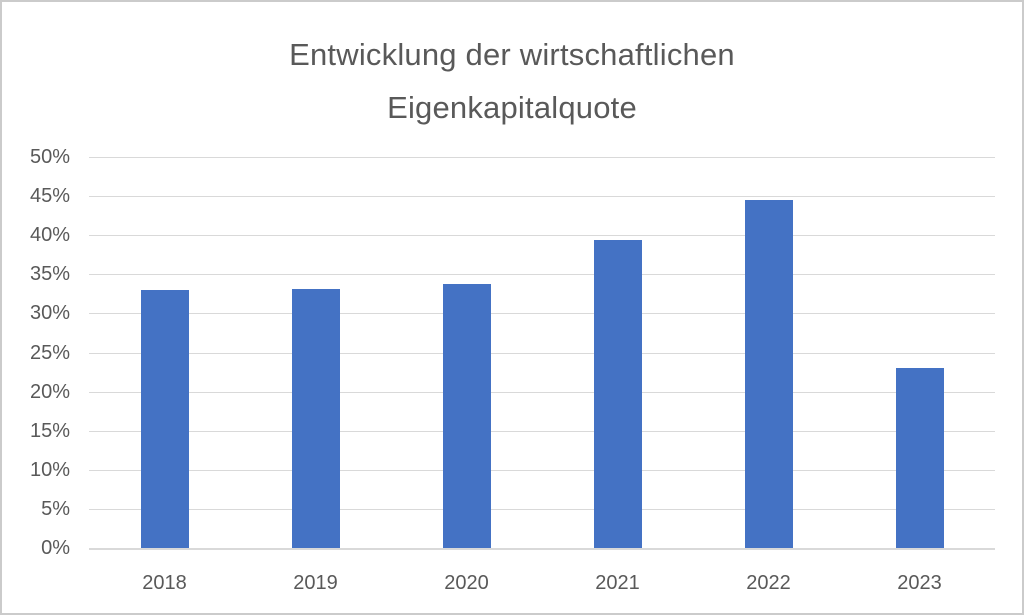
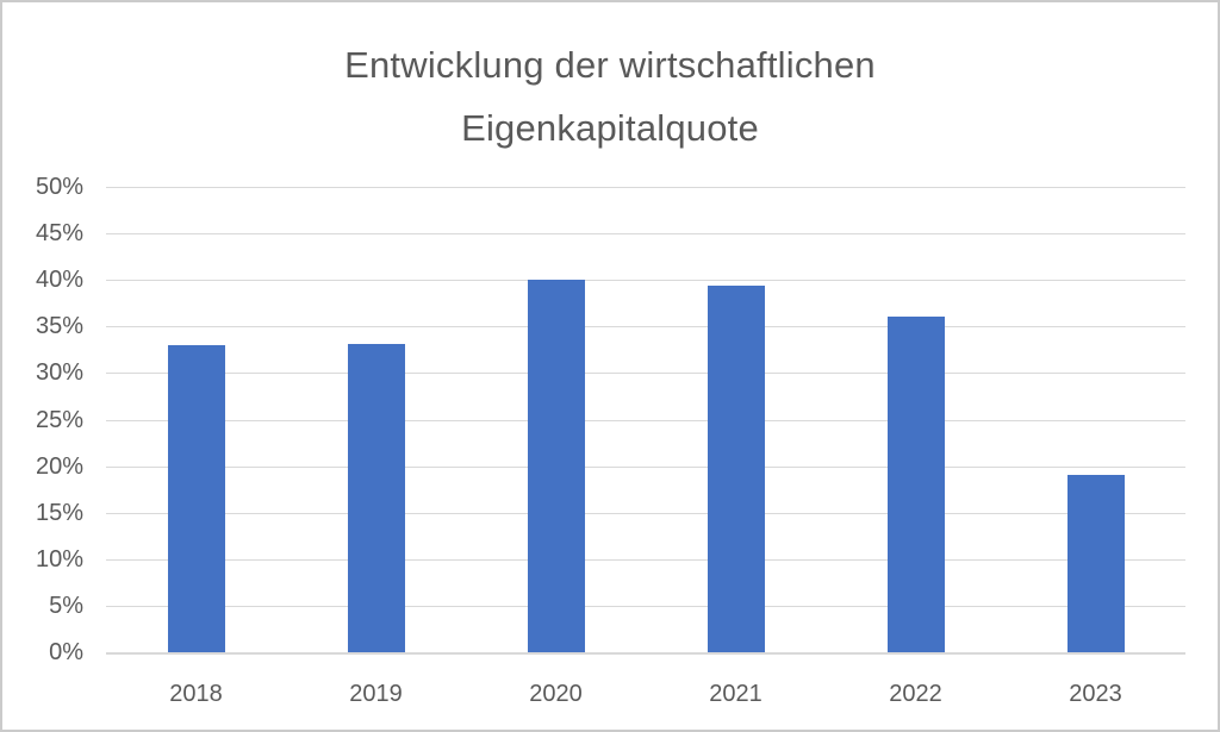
2020: 34% -> 40%
2022: 44% -> 36%
2023: 23% -> 19%
